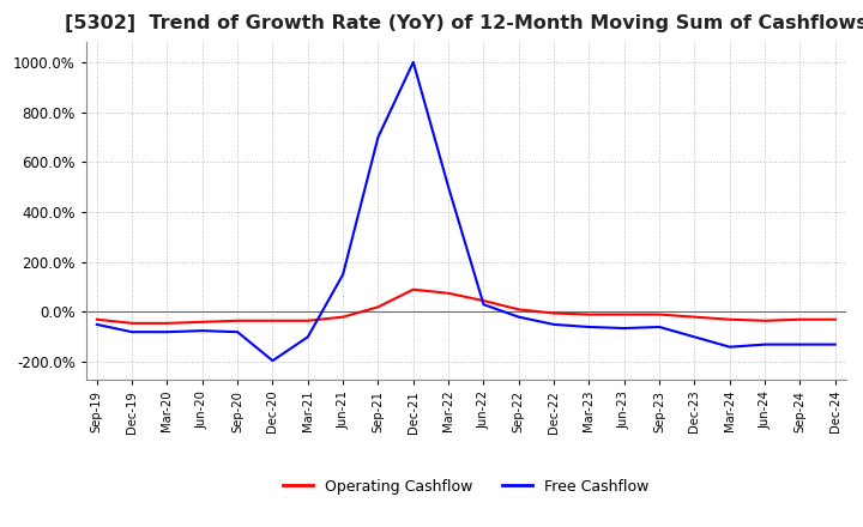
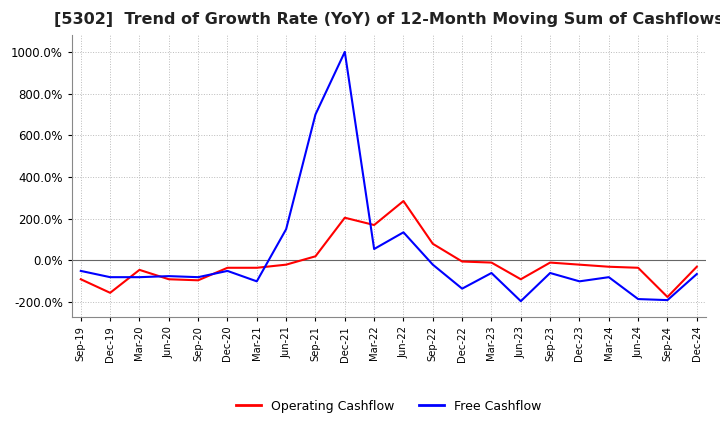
Operating Cashflow/Sep-19: -30% -> -90%
Operating Cashflow/Dec-19: -45% -> -155%
Operating Cashflow/Jun-20: -40% -> -90%
Operating Cashflow/Sep-20: -35% -> -95%
Free Cashflow/Dec-20: -195% -> -50%
Operating Cashflow/Dec-21: 90% -> 205%
Operating Cashflow/Mar-22: 75% -> 170%
Free Cashflow/Mar-22: 500% -> 55%
Operating Cashflow/Jun-22: 45% -> 285%
Free Cashflow/Jun-22: 30% -> 135%
Operating Cashflow/Sep-22: 10% -> 80%
Free Cashflow/Dec-22: -50% -> -135%
Operating Cashflow/Jun-23: -10% -> -90%
Free Cashflow/Jun-23: -65% -> -195%
Free Cashflow/Mar-24: -140% -> -80%
Free Cashflow/Jun-24: -130% -> -185%
Operating Cashflow/Sep-24: -30% -> -175%
Free Cashflow/Sep-24: -130% -> -190%
Free Cashflow/Dec-24: -130% -> -65%
